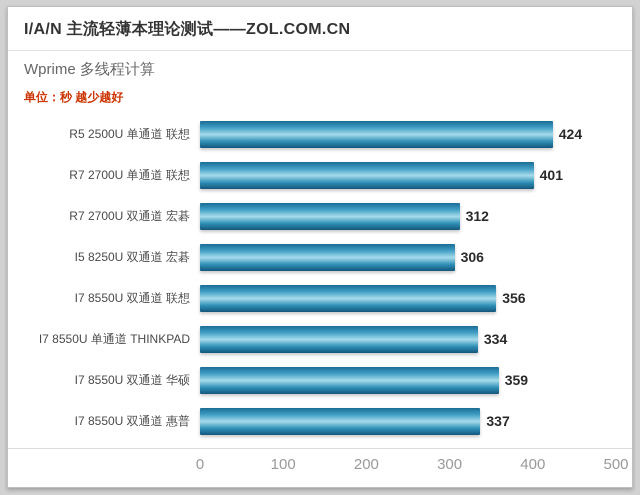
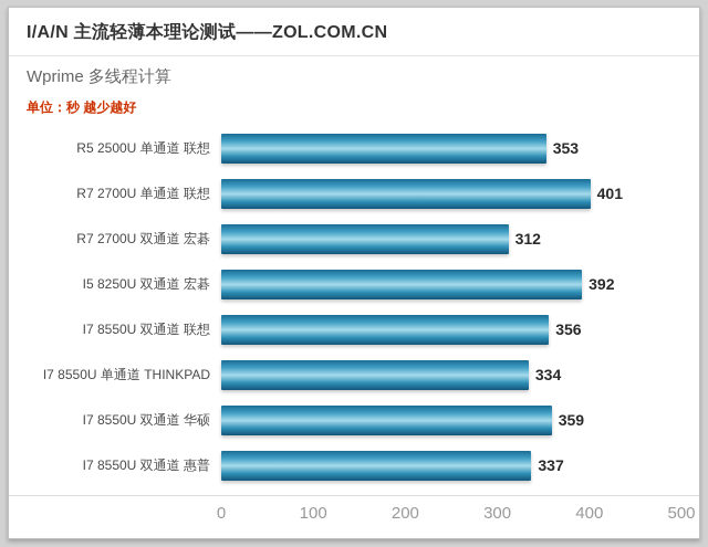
R5 2500U 单通道 联想: 424 -> 353
I5 8250U 双通道 宏碁: 306 -> 392
